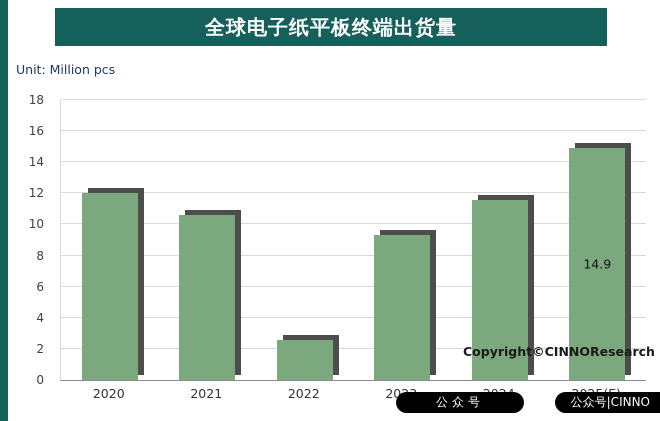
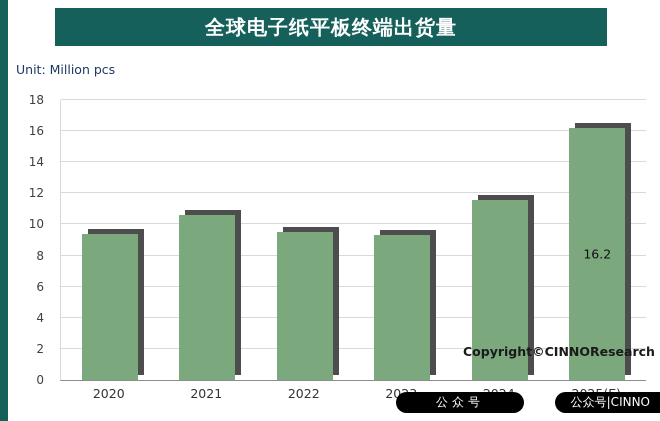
2020: 12.0 -> 9.4
2022: 2.6 -> 9.5
2025(E): 14.9 -> 16.2
